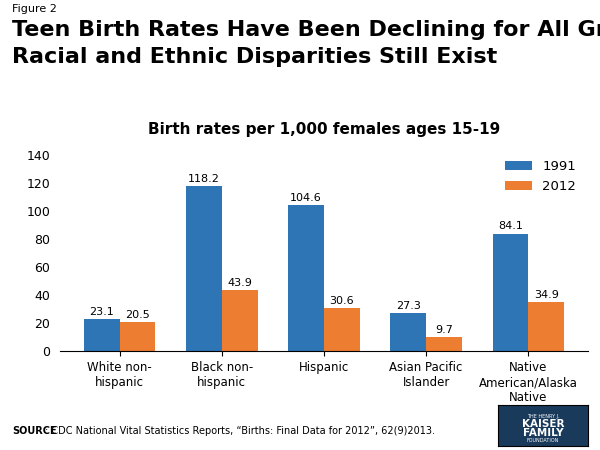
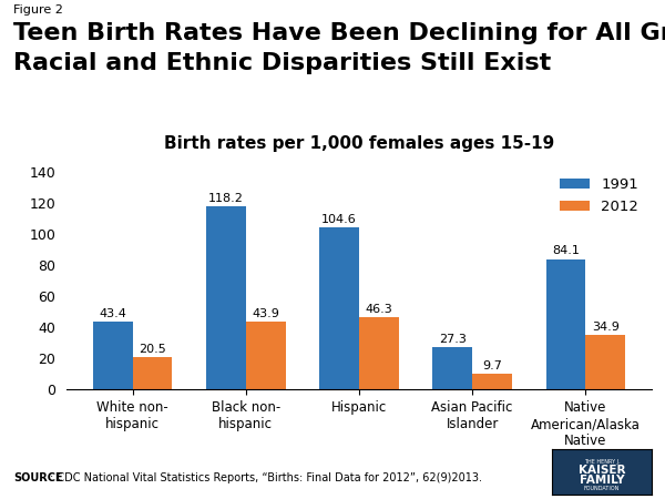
1991/White non- hispanic: 23.1 -> 43.4
2012/Hispanic: 30.6 -> 46.3
